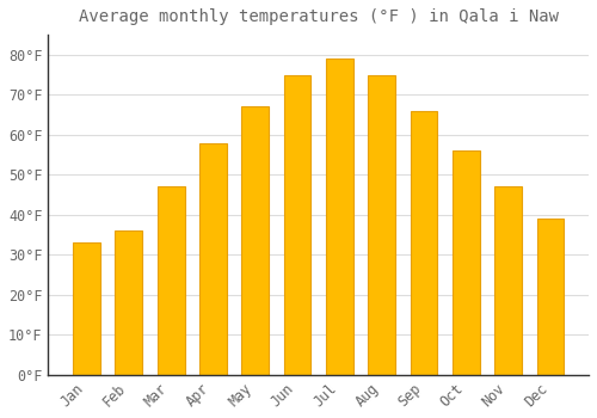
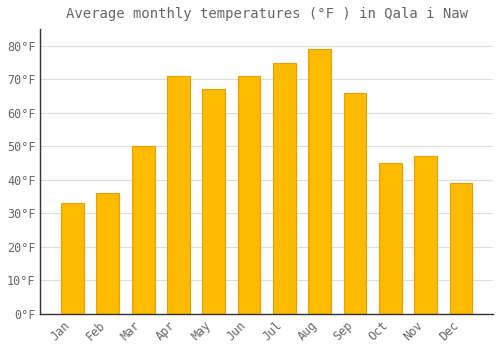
Mar: 47°F -> 50°F
Apr: 58°F -> 71°F
Jun: 75°F -> 71°F
Jul: 79°F -> 75°F
Aug: 75°F -> 79°F
Oct: 56°F -> 45°F
